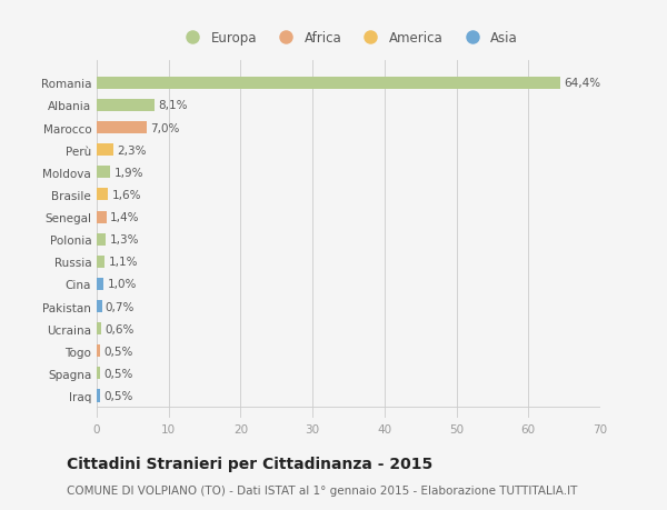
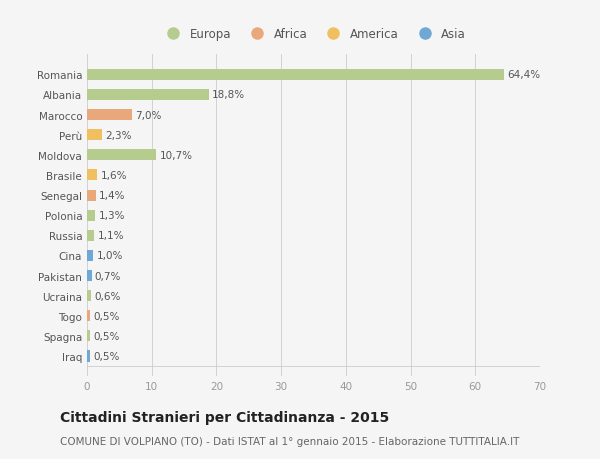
Albania: 8,1% -> 18,8%
Moldova: 1,9% -> 10,7%
